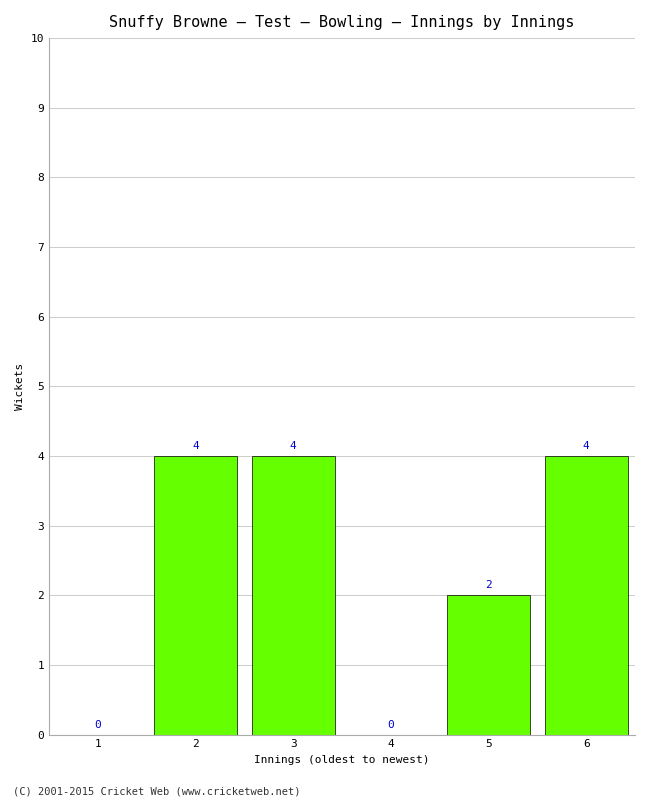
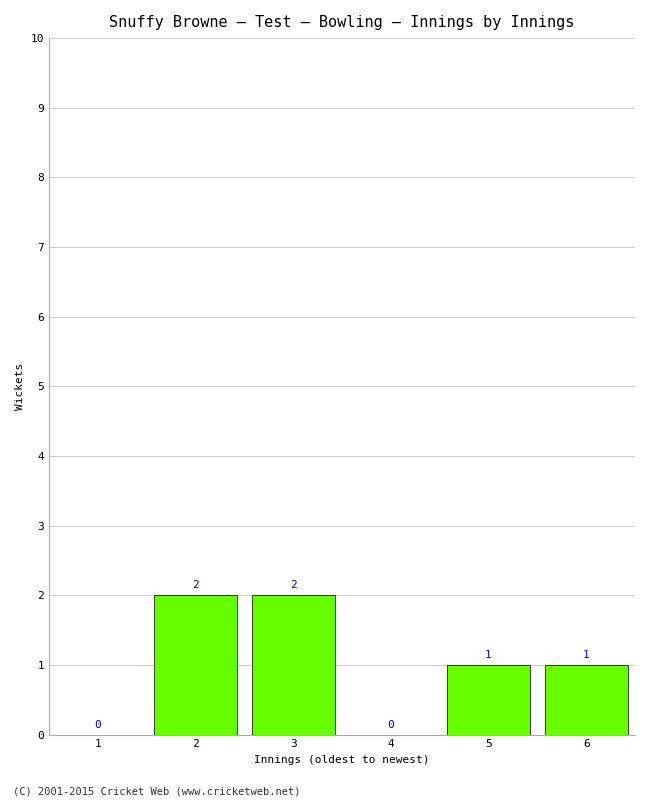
2: 4 -> 2
3: 4 -> 2
5: 2 -> 1
6: 4 -> 1
